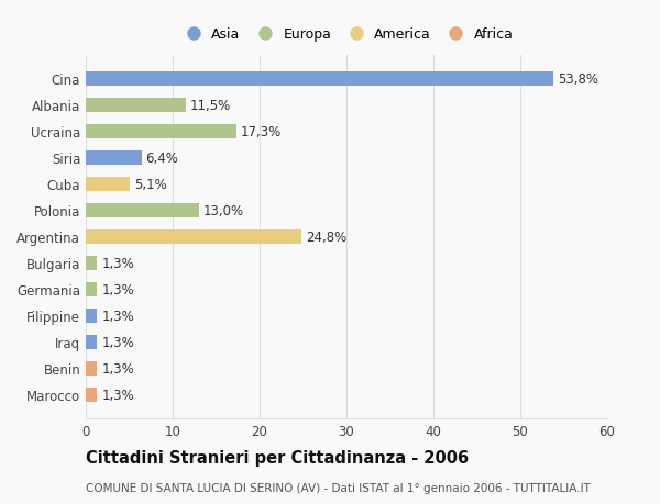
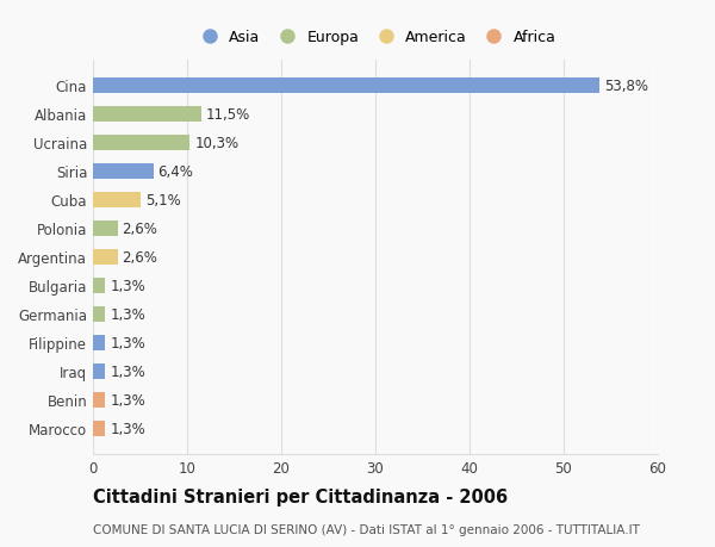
Ucraina: 17,3% -> 10,3%
Polonia: 13,0% -> 2,6%
Argentina: 24,8% -> 2,6%
